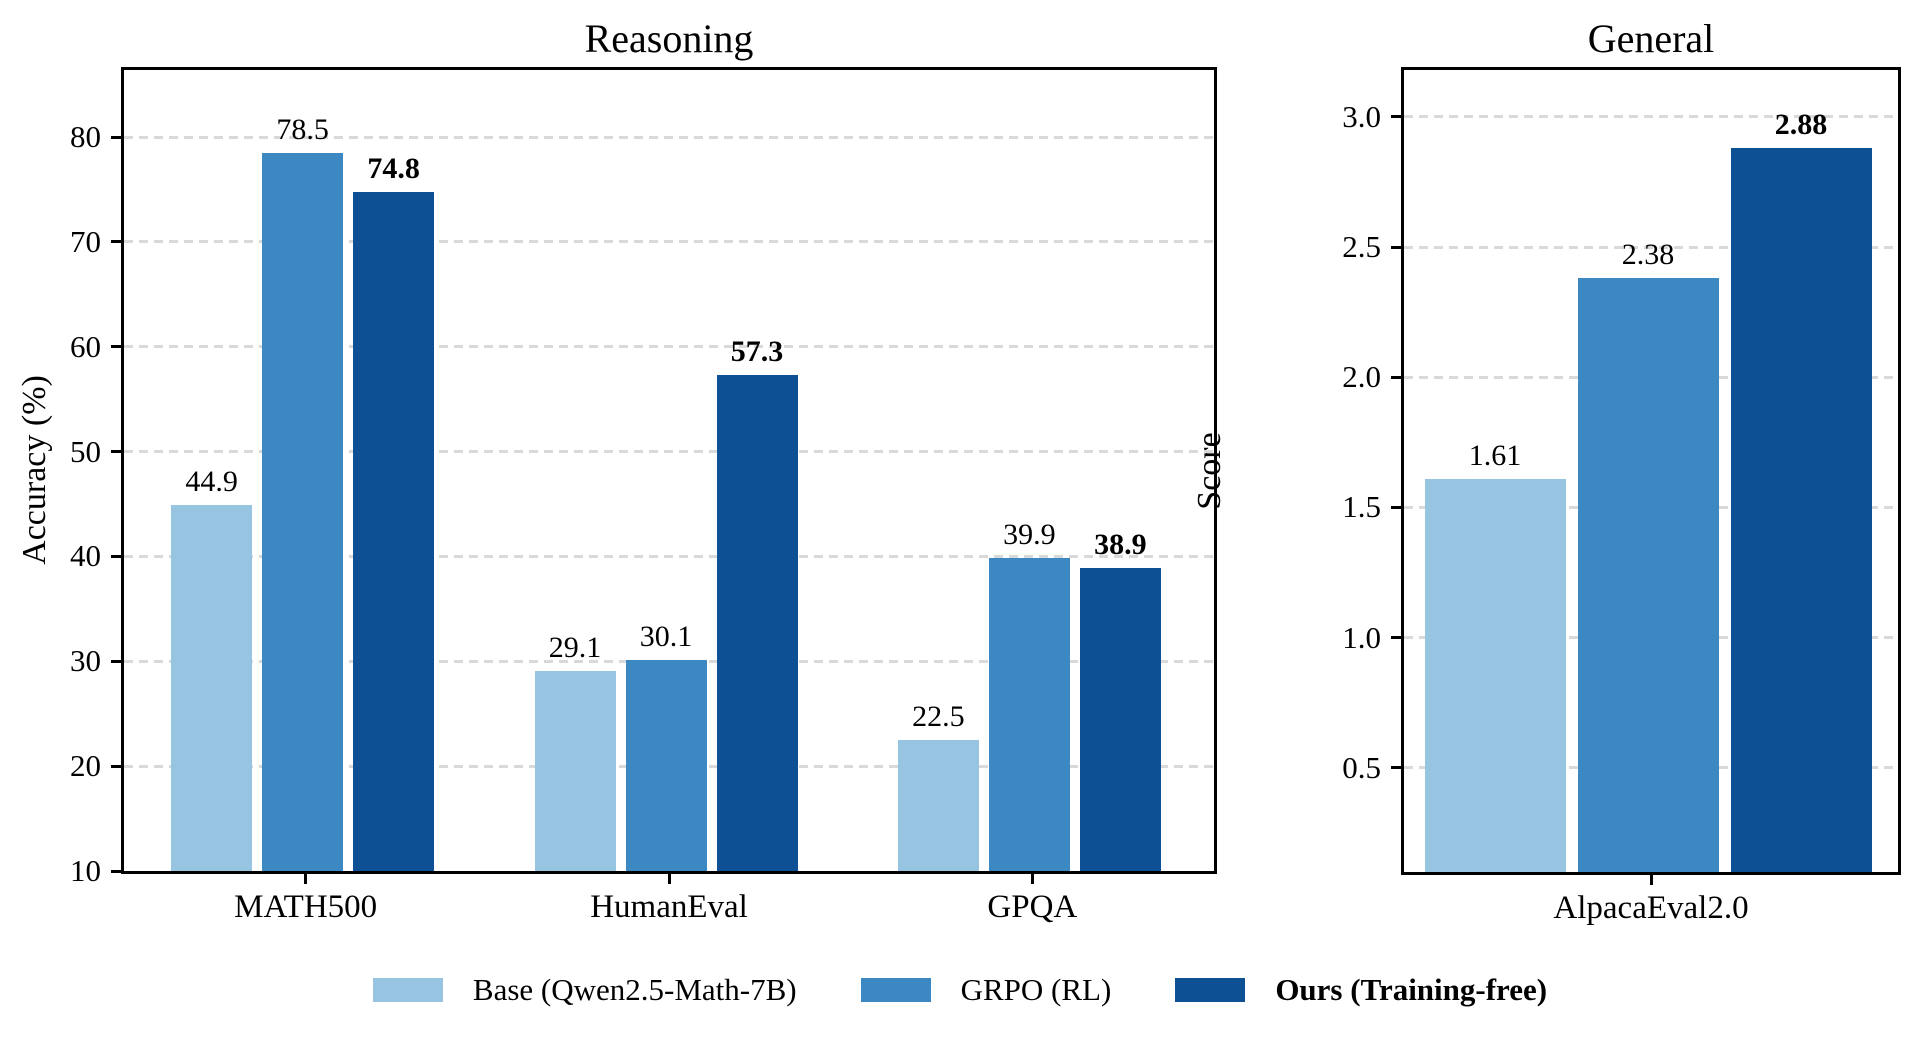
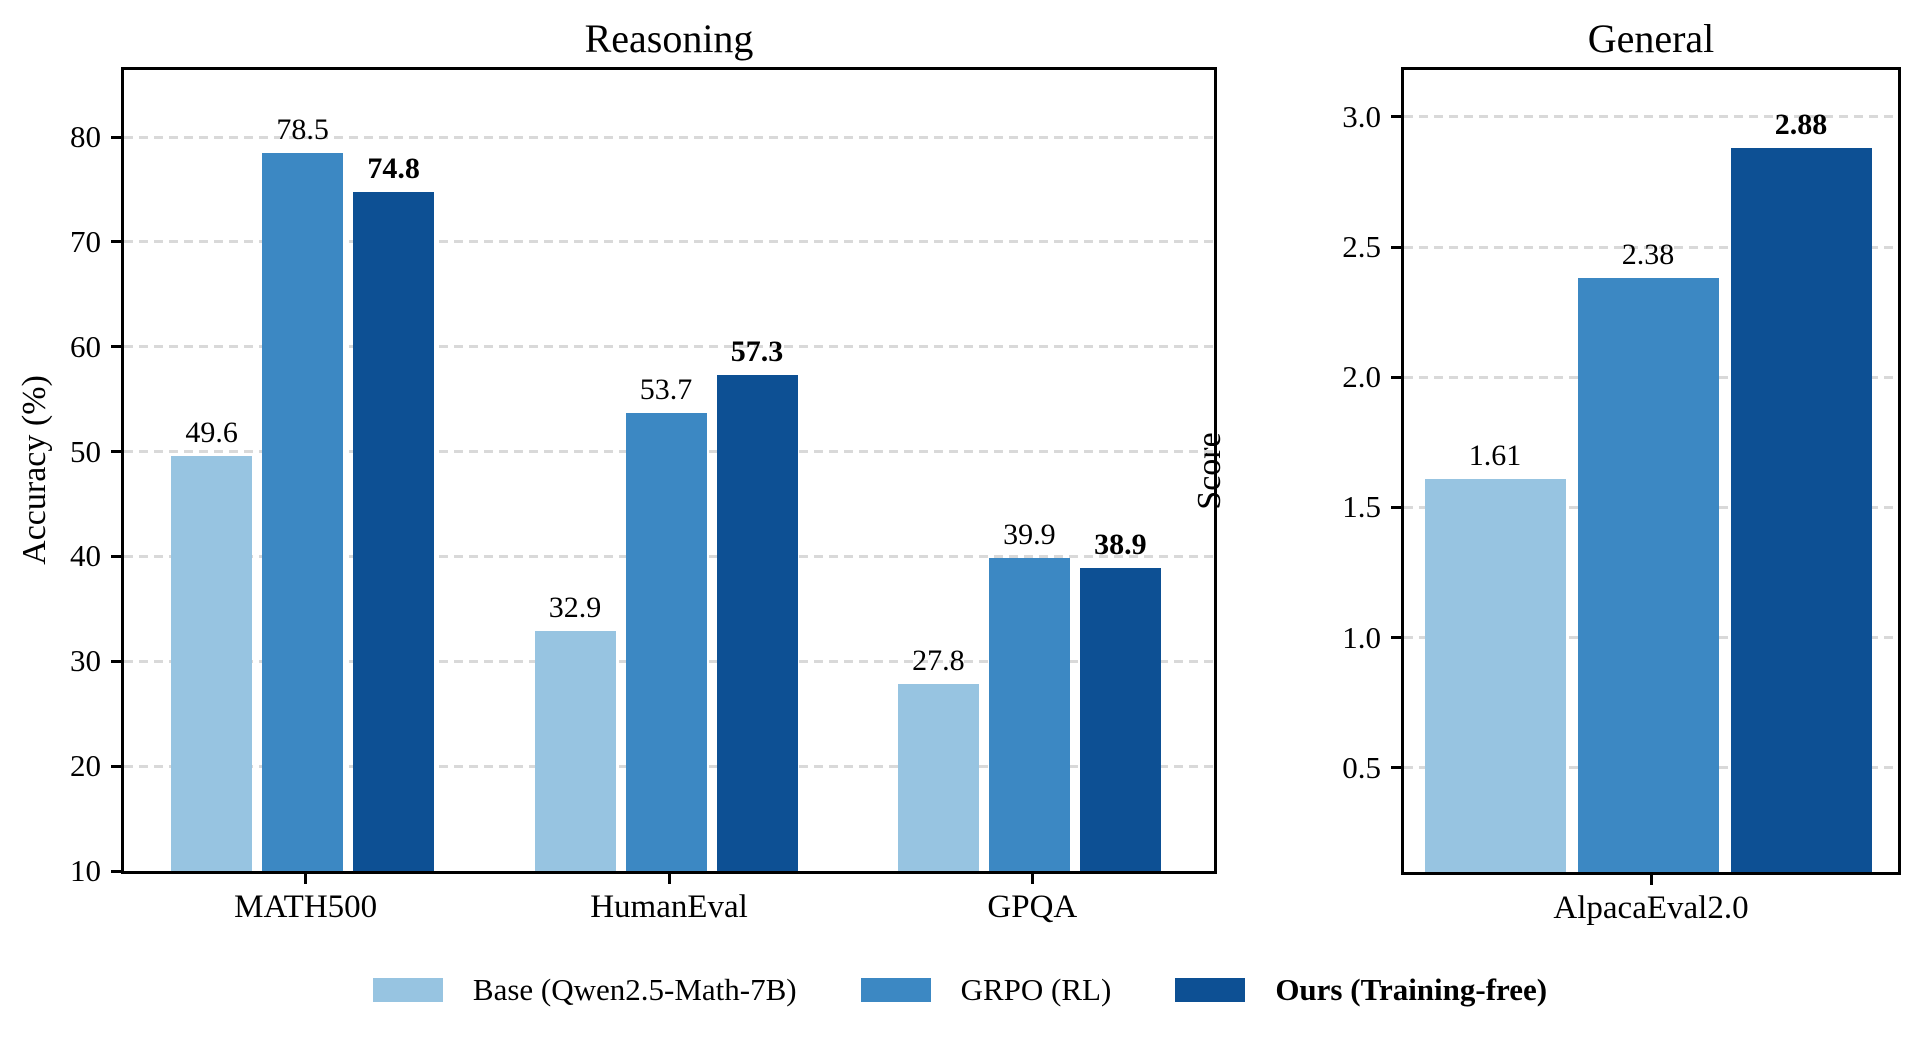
Reasoning/Base (Qwen2.5-Math-7B)/MATH500: 44.9 -> 49.6
Reasoning/Base (Qwen2.5-Math-7B)/HumanEval: 29.1 -> 32.9
Reasoning/GRPO (RL)/HumanEval: 30.1 -> 53.7
Reasoning/Base (Qwen2.5-Math-7B)/GPQA: 22.5 -> 27.8
